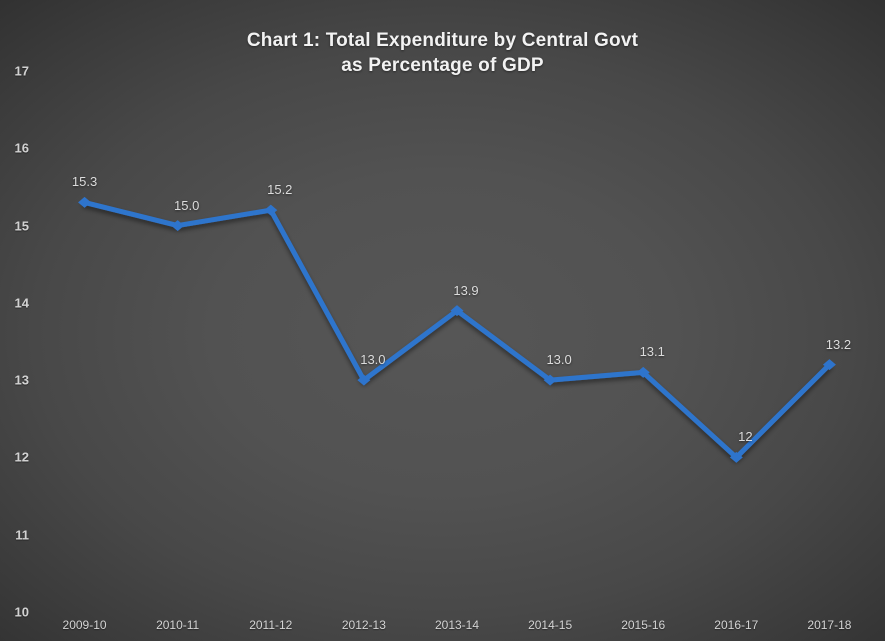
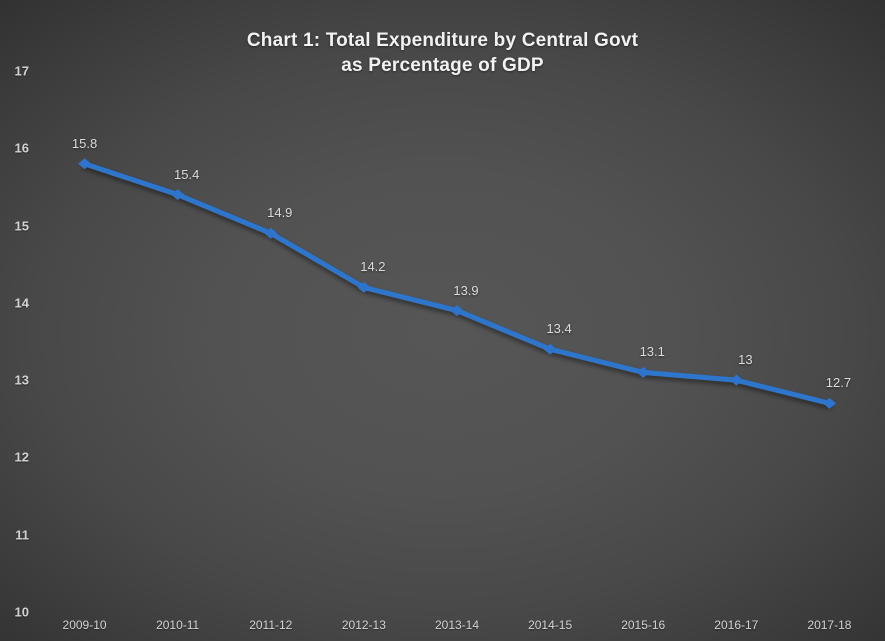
2009-10: 15.3 -> 15.8
2010-11: 15.0 -> 15.4
2011-12: 15.2 -> 14.9
2012-13: 13.0 -> 14.2
2014-15: 13.0 -> 13.4
2016-17: 12 -> 13
2017-18: 13.2 -> 12.7
